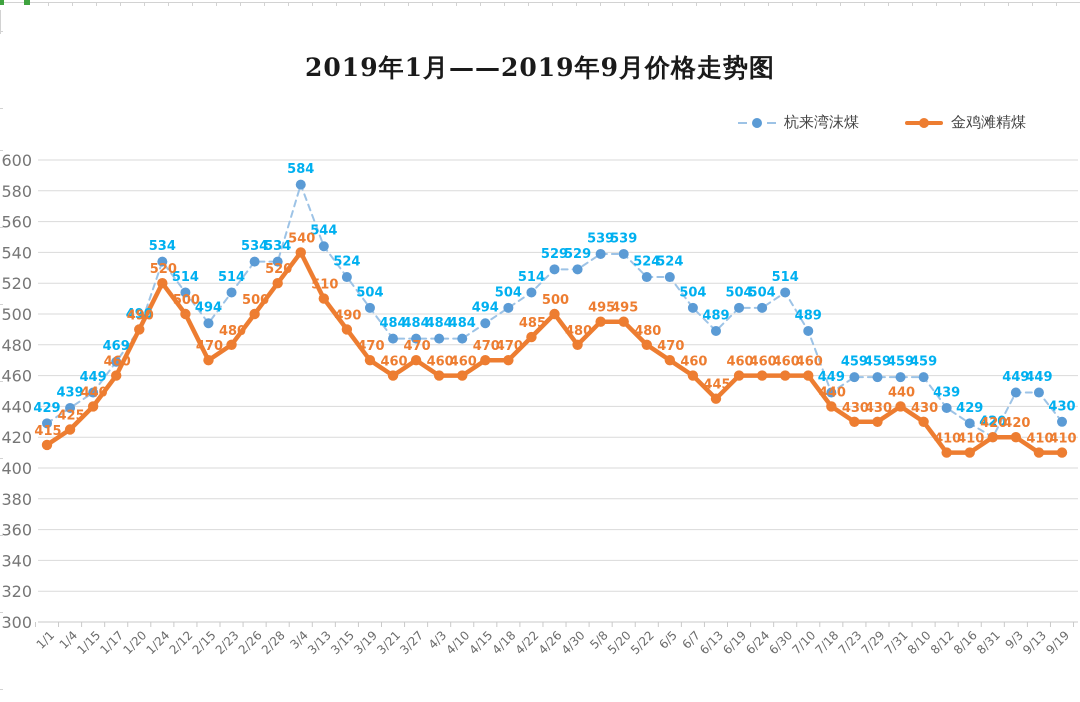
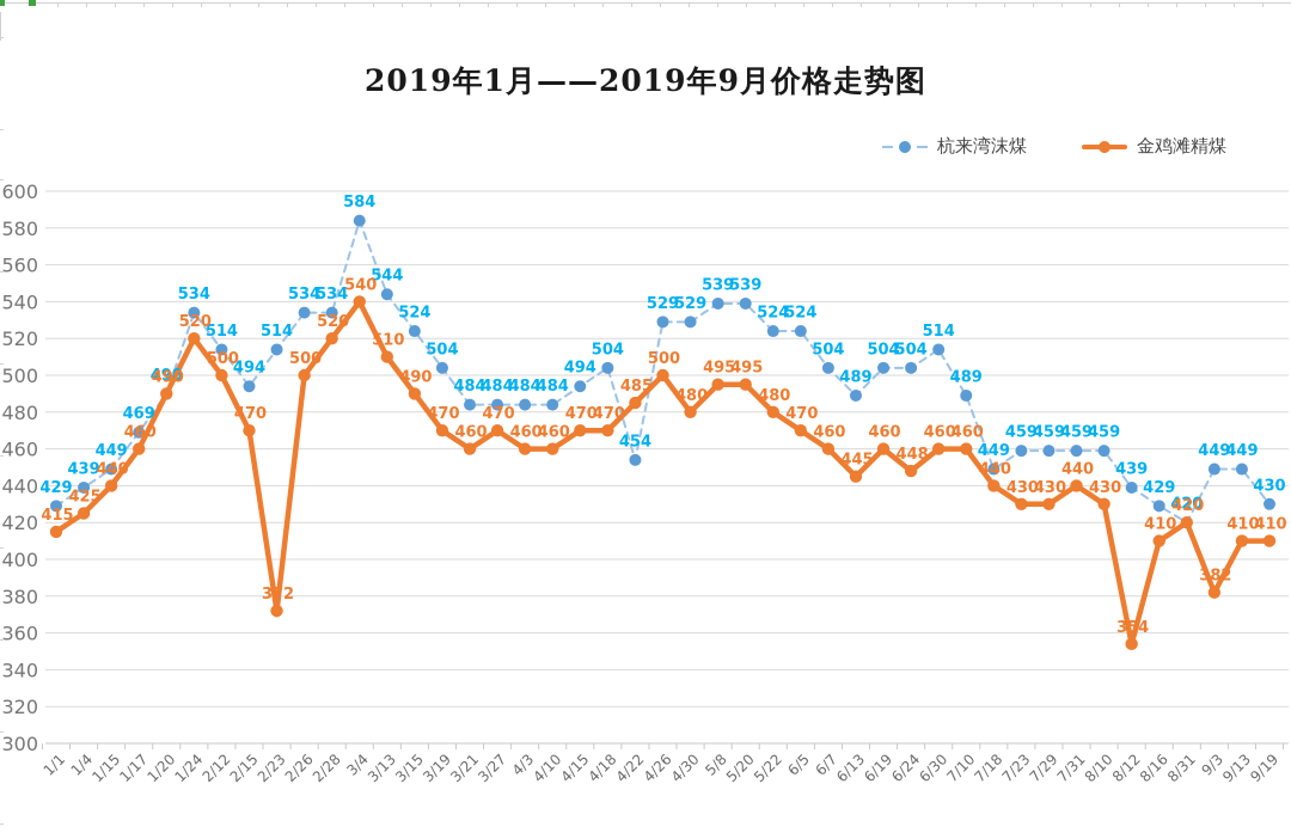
金鸡滩精煤/2/23: 480 -> 372
杭来湾沫煤/4/22: 514 -> 454
金鸡滩精煤/6/24: 460 -> 448
金鸡滩精煤/8/12: 410 -> 354
金鸡滩精煤/9/3: 420 -> 382
